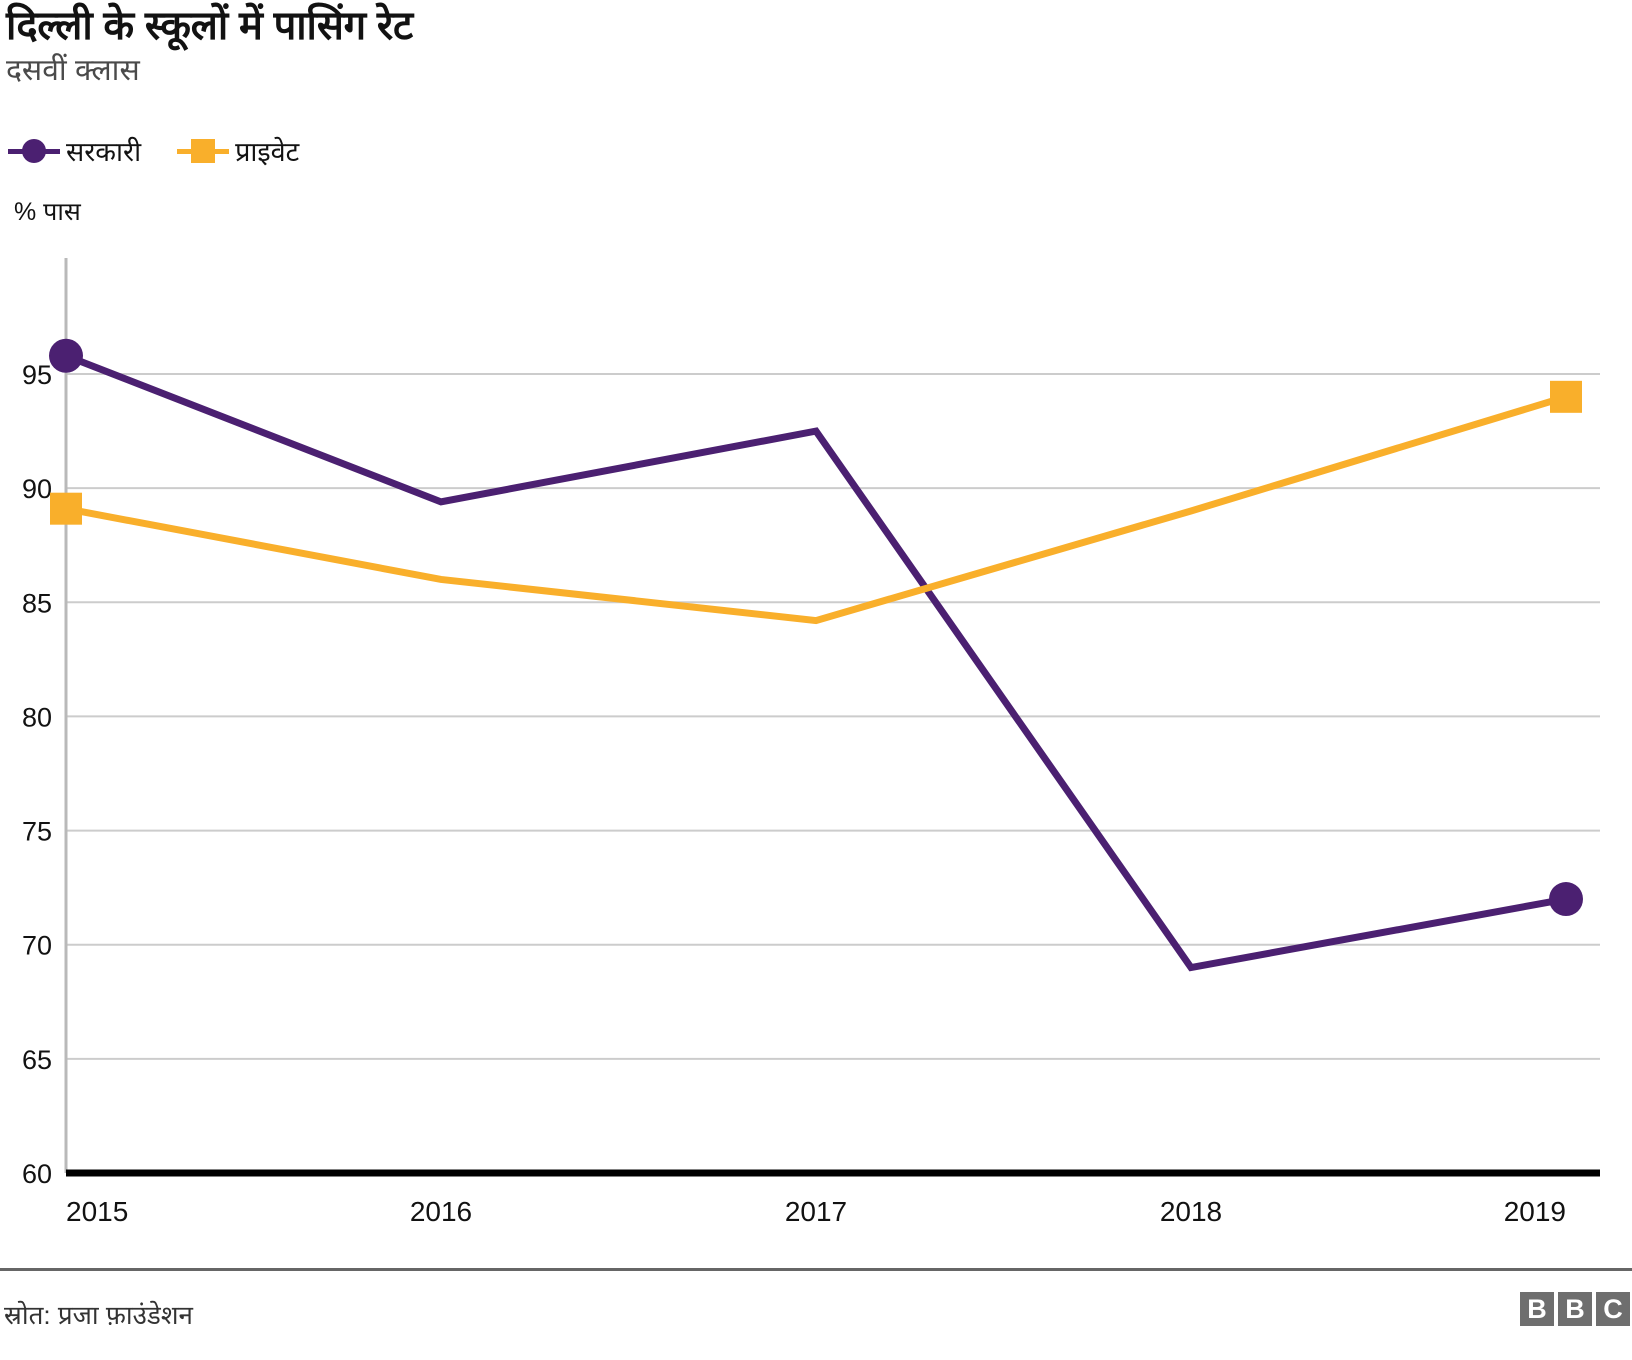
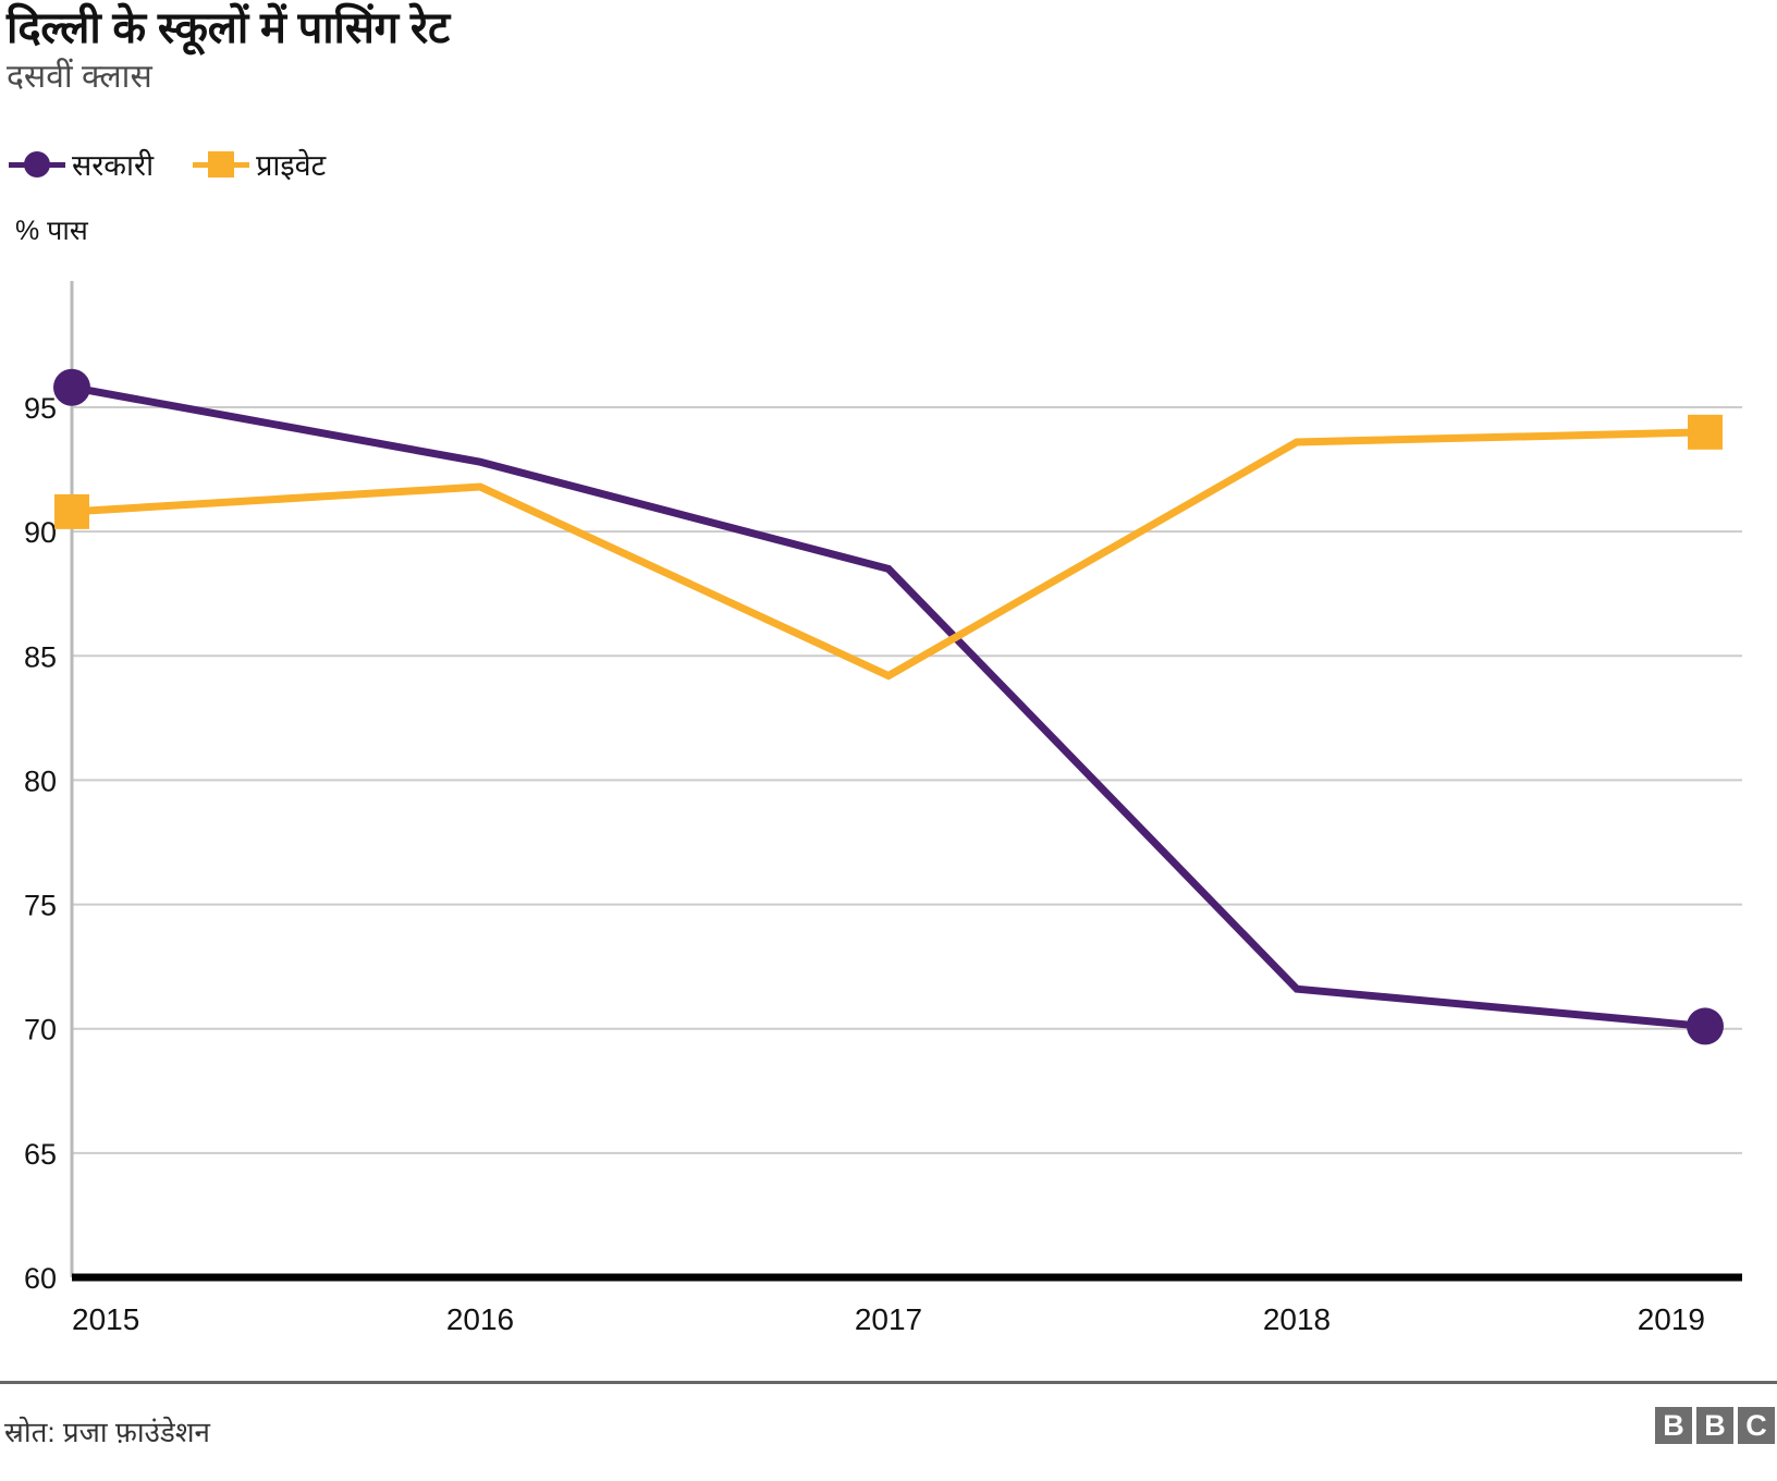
प्राइवेट/2015: 89.1 -> 90.8
सरकारी/2016: 89.4 -> 92.8
प्राइवेट/2016: 86.0 -> 91.8
सरकारी/2017: 92.5 -> 88.5
सरकारी/2018: 69.0 -> 71.6
प्राइवेट/2018: 89.0 -> 93.6
सरकारी/2019: 72.0 -> 70.1
